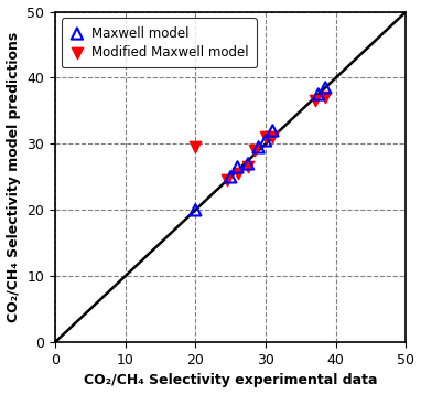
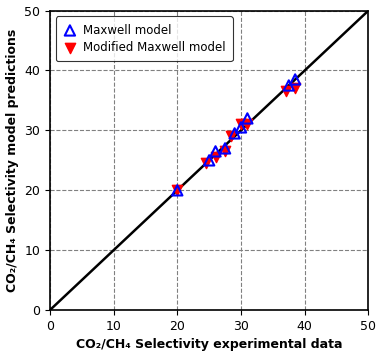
Modified Maxwell model/20: 29.6 -> 20.0
